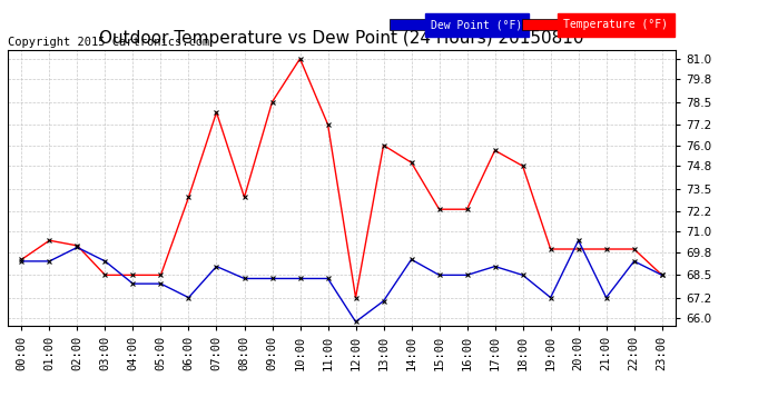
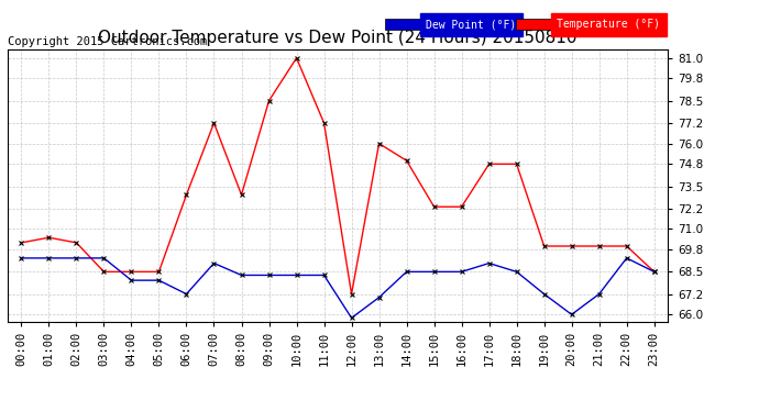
Temperature (°F)/00:00: 69.4 -> 70.2
Dew Point (°F)/02:00: 70.1 -> 69.3
Temperature (°F)/07:00: 77.9 -> 77.2
Dew Point (°F)/14:00: 69.4 -> 68.5
Temperature (°F)/17:00: 75.7 -> 74.8
Dew Point (°F)/20:00: 70.5 -> 66.0
